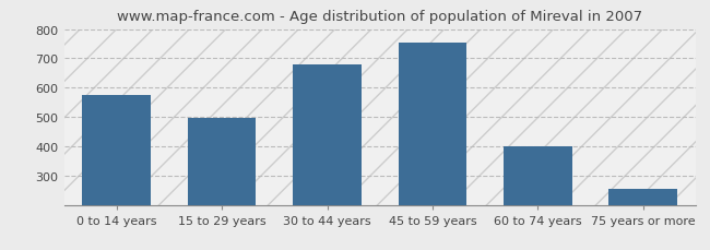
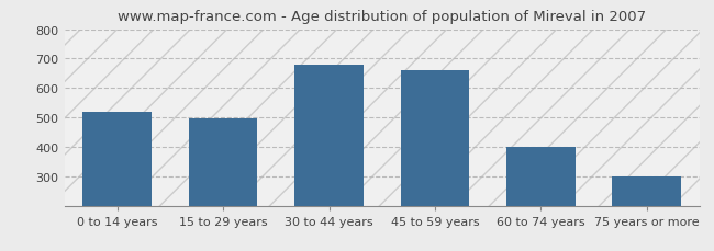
0 to 14 years: 575 -> 520
45 to 59 years: 752 -> 660
75 years or more: 255 -> 300
